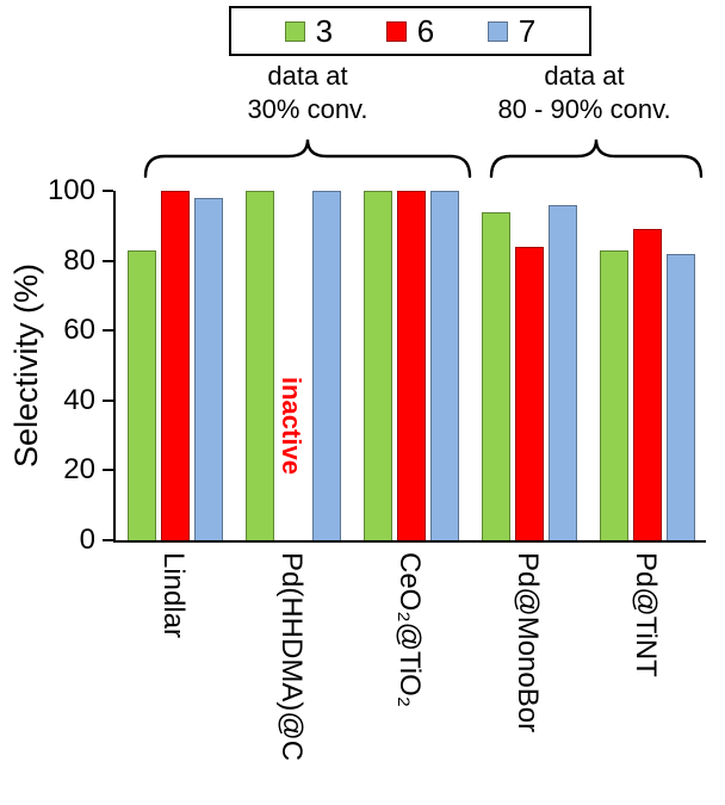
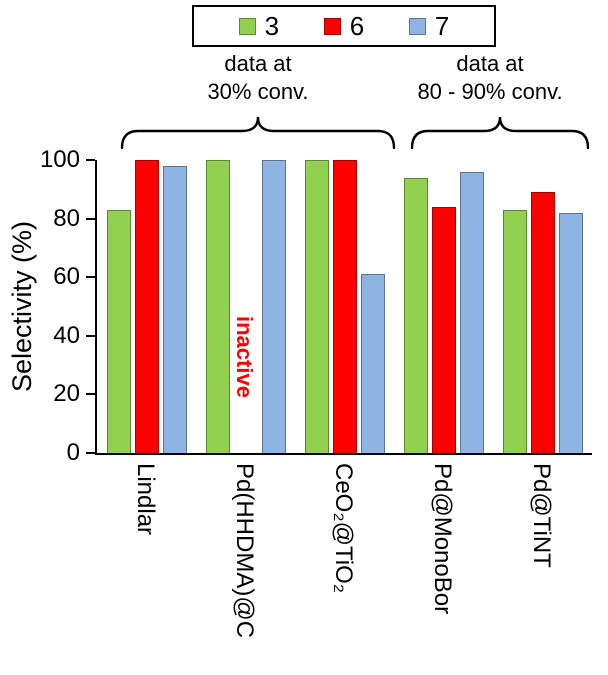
7/CeO₂@TiO₂: 100 -> 61
